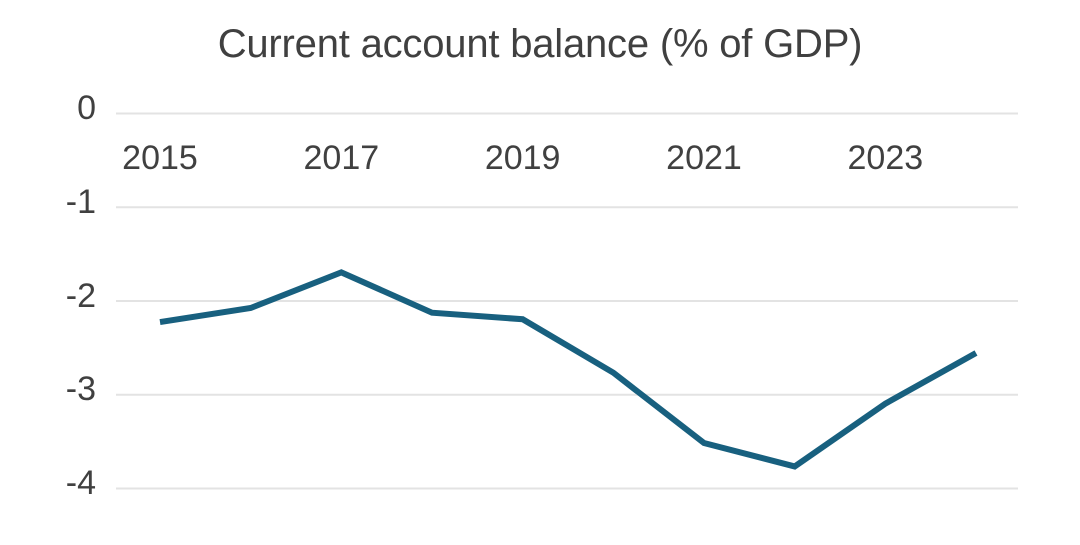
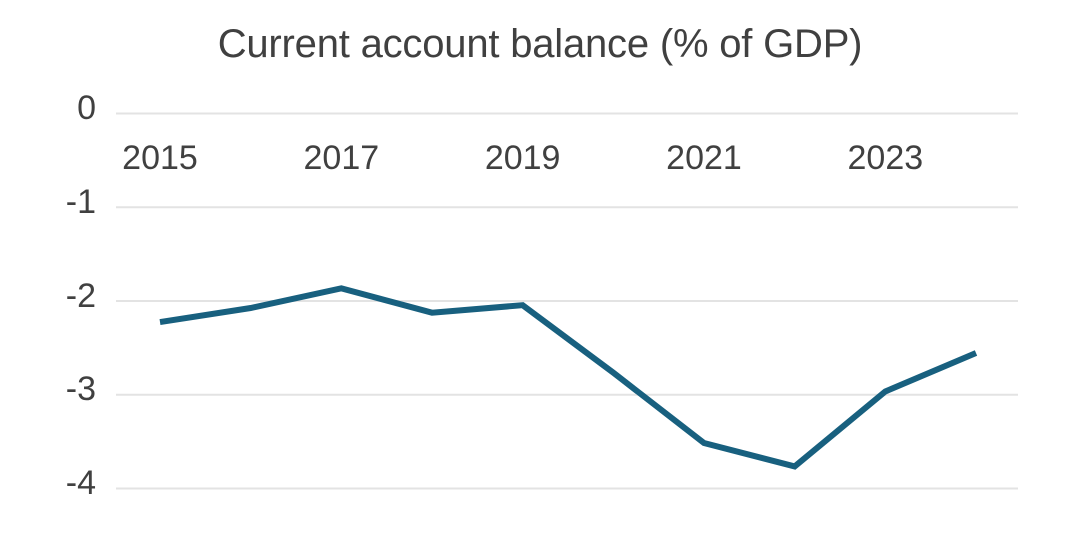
2017: -1.7 -> -1.9
2019: -2.2 -> -2.0
2023: -3.1 -> -3.0
